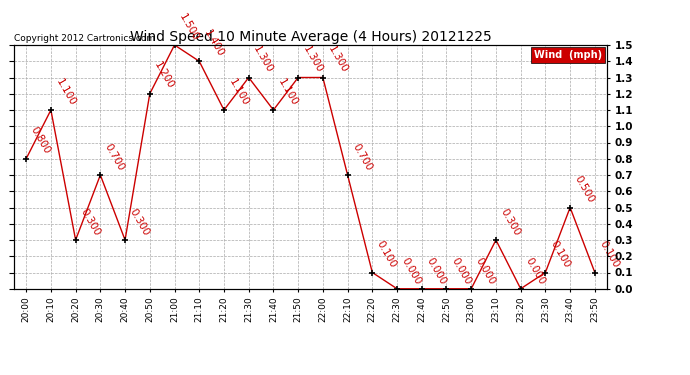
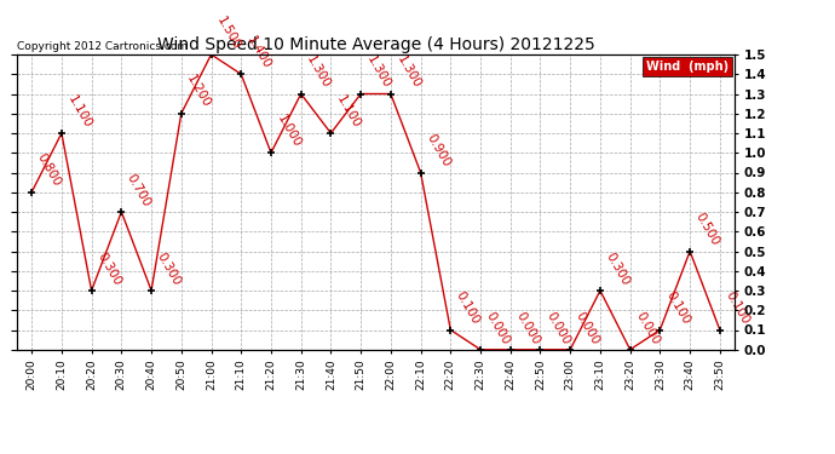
21:20: 1.100 -> 1.000
22:10: 0.700 -> 0.900
